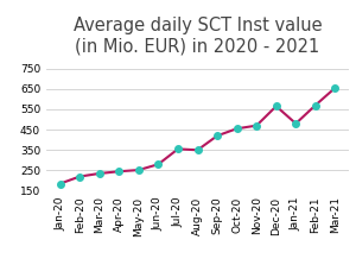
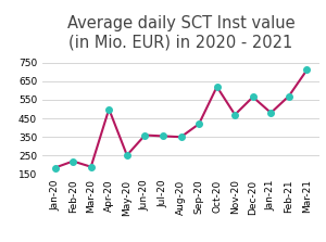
Mar-20: 240 -> 190
Apr-20: 240 -> 500
Jun-20: 280 -> 360
Oct-20: 460 -> 620
Mar-21: 660 -> 710
